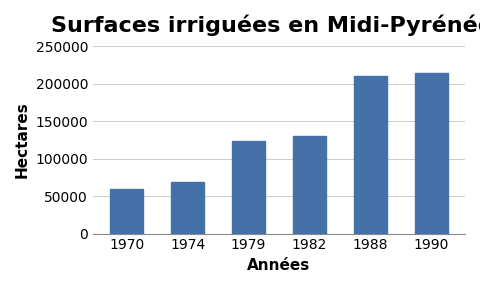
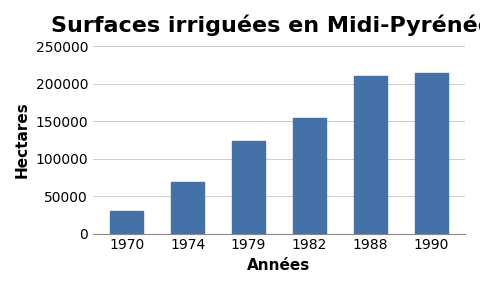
1970: 60000 -> 30000
1982: 130000 -> 154000
